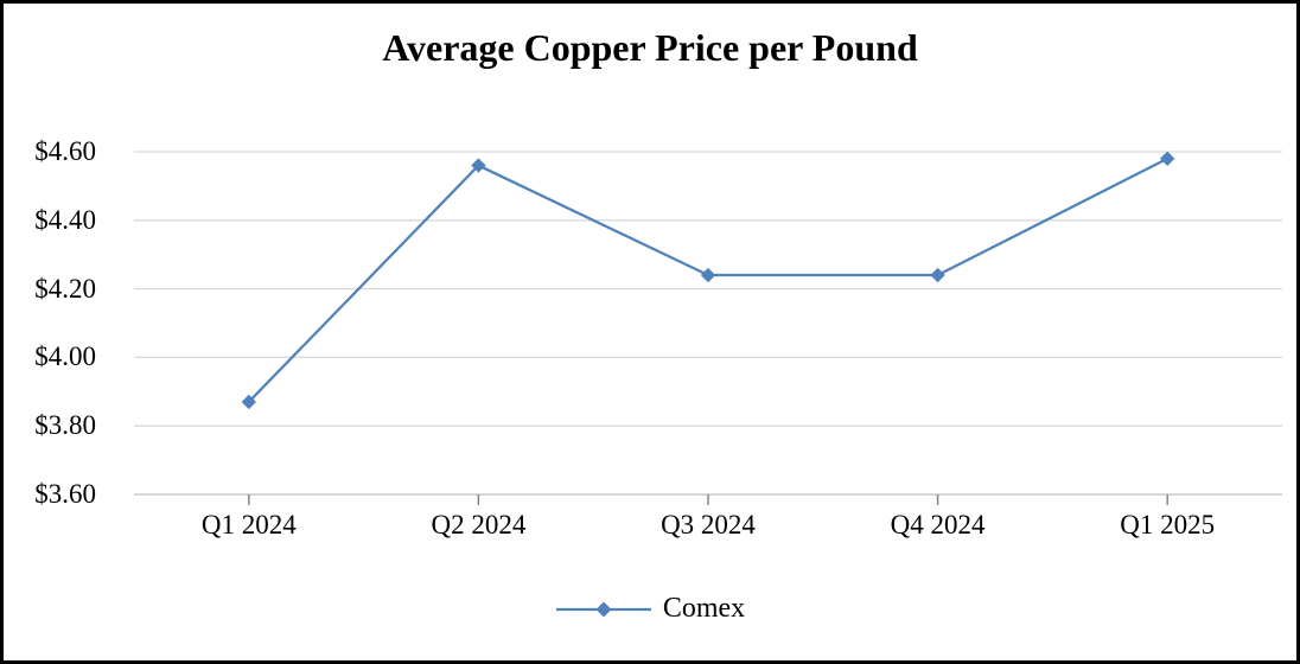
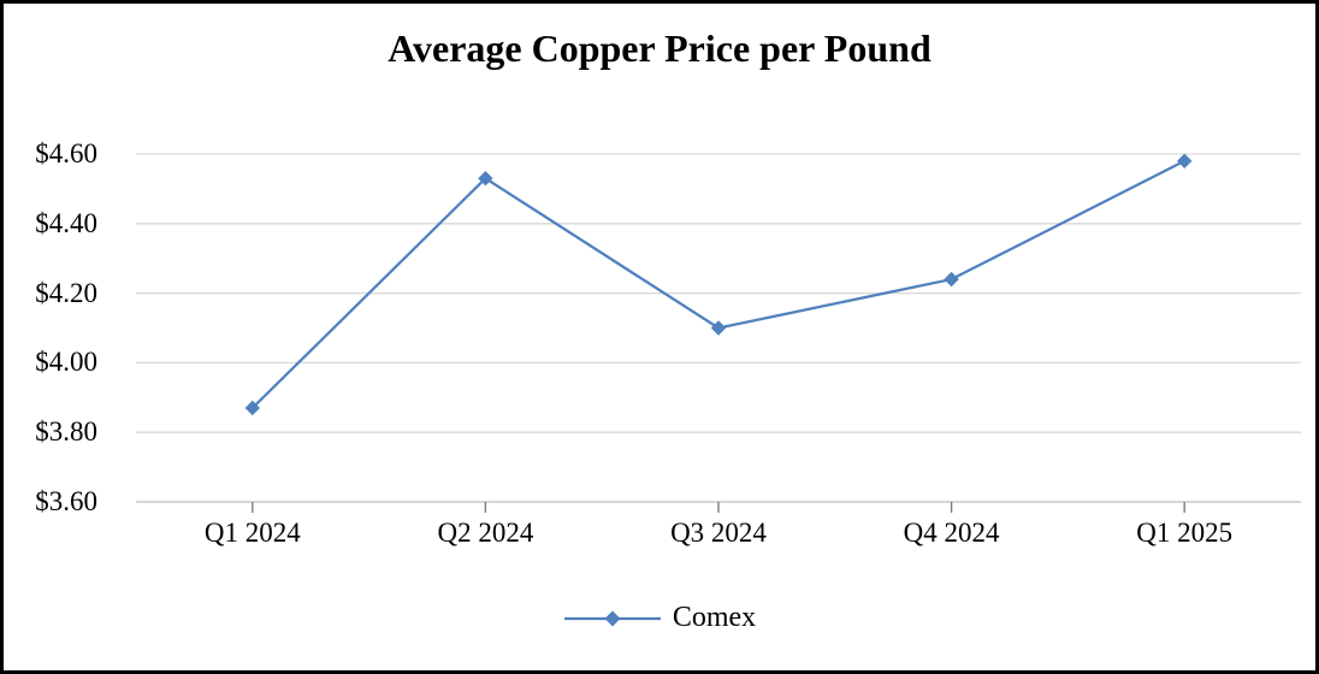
Q2 2024: $4.56 -> $4.53
Q3 2024: $4.24 -> $4.10
